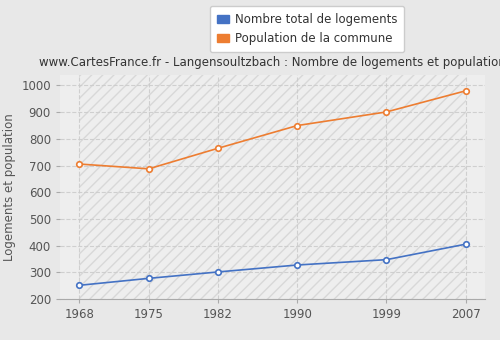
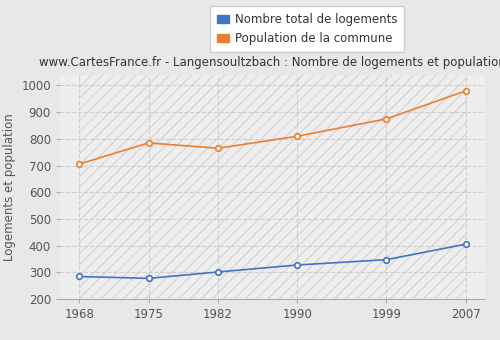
Nombre total de logements/1968: 252 -> 285
Population de la commune/1975: 688 -> 785
Population de la commune/1990: 850 -> 810
Population de la commune/1999: 901 -> 875
